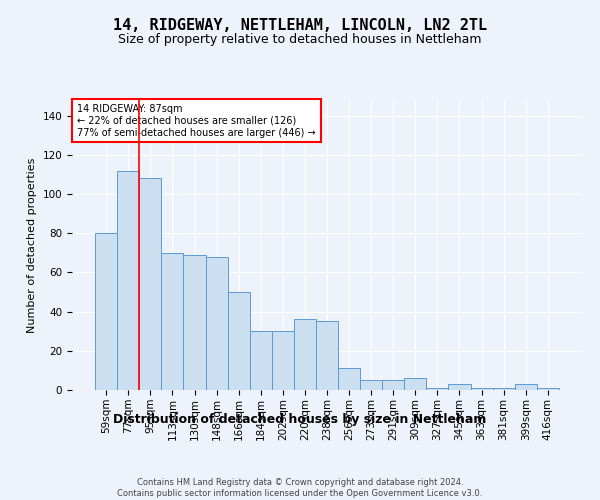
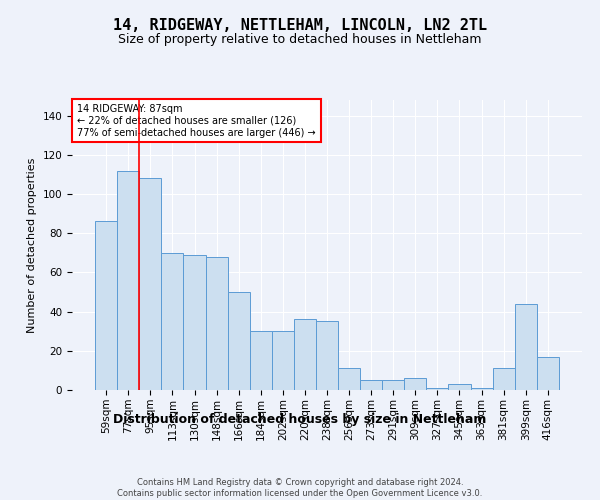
59sqm: 80 -> 86
381sqm: 1 -> 11
399sqm: 3 -> 44
416sqm: 1 -> 17
